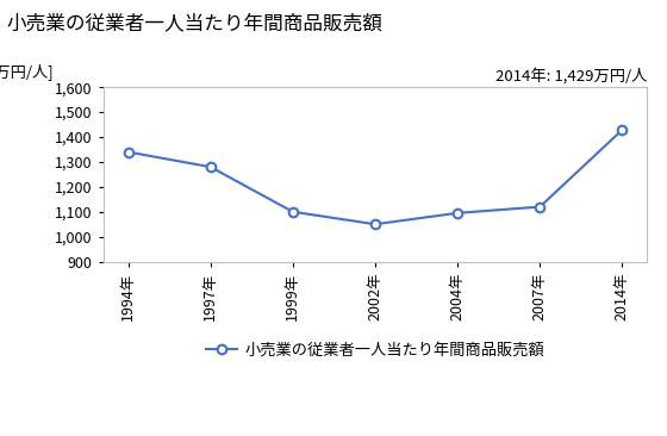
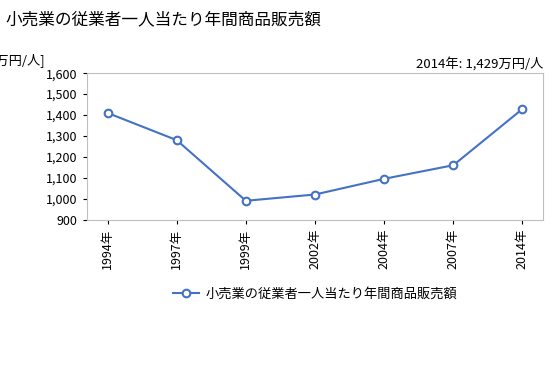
1994年: 1,340 -> 1,410
1999年: 1,100 -> 990
2002年: 1,050 -> 1,020
2007年: 1,120 -> 1,160
